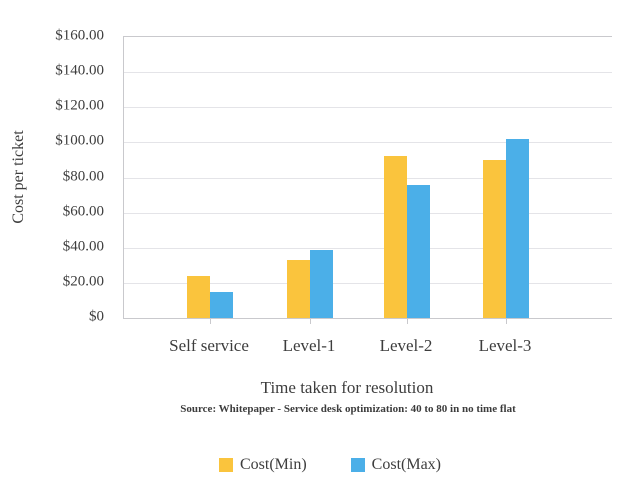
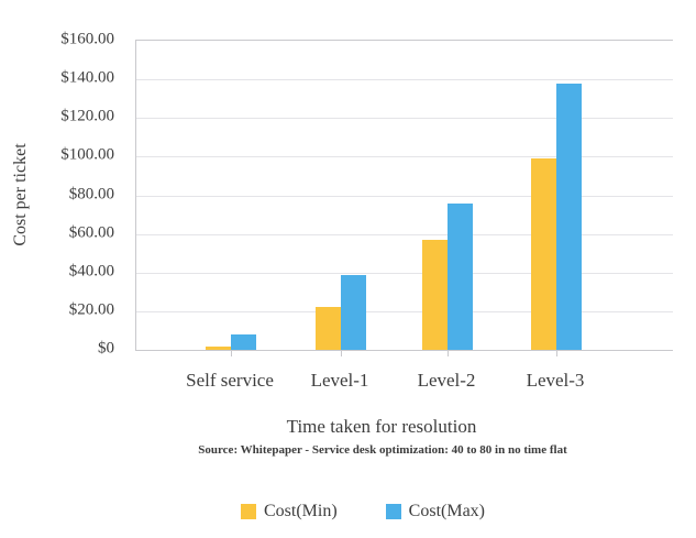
Cost(Min)/Self service: $24 -> $2
Cost(Max)/Self service: $15 -> $8
Cost(Min)/Level-1: $33 -> $22
Cost(Min)/Level-2: $92 -> $57
Cost(Min)/Level-3: $90 -> $99
Cost(Max)/Level-3: $102 -> $138
